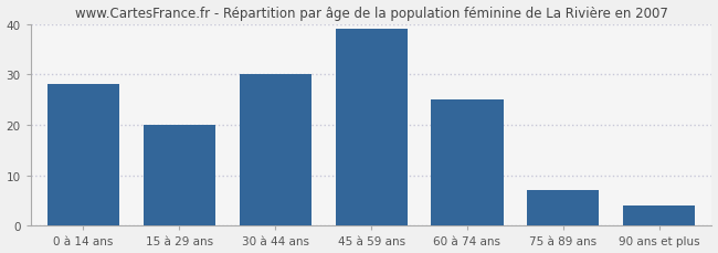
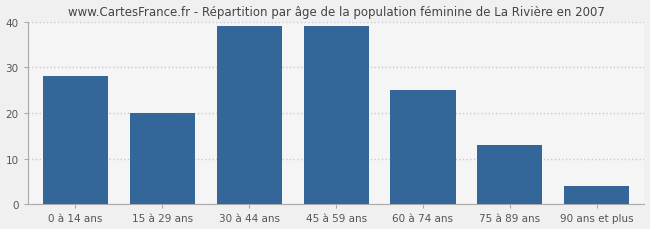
30 à 44 ans: 30 -> 39
75 à 89 ans: 7 -> 13
